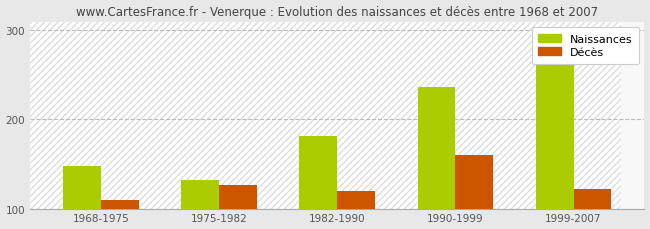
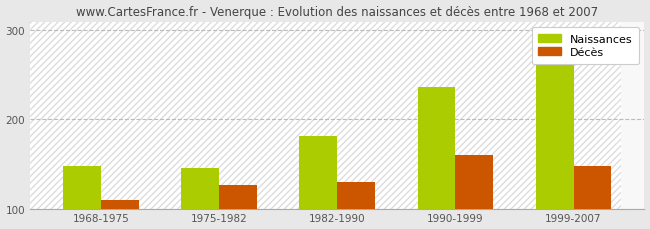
Naissances/1975-1982: 132 -> 145
Décès/1982-1990: 120 -> 130
Décès/1999-2007: 122 -> 148
